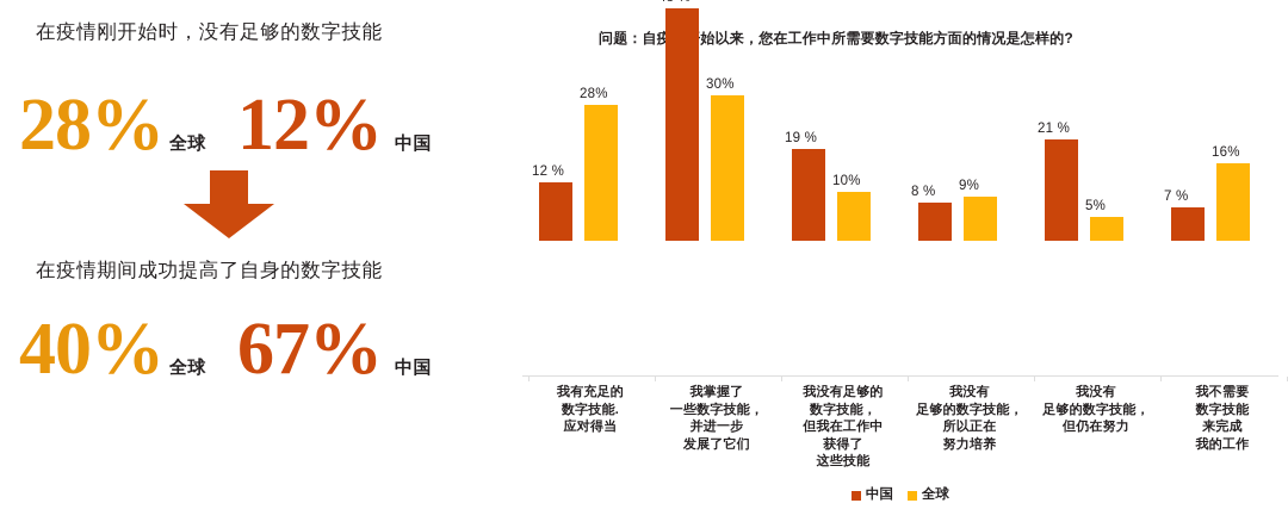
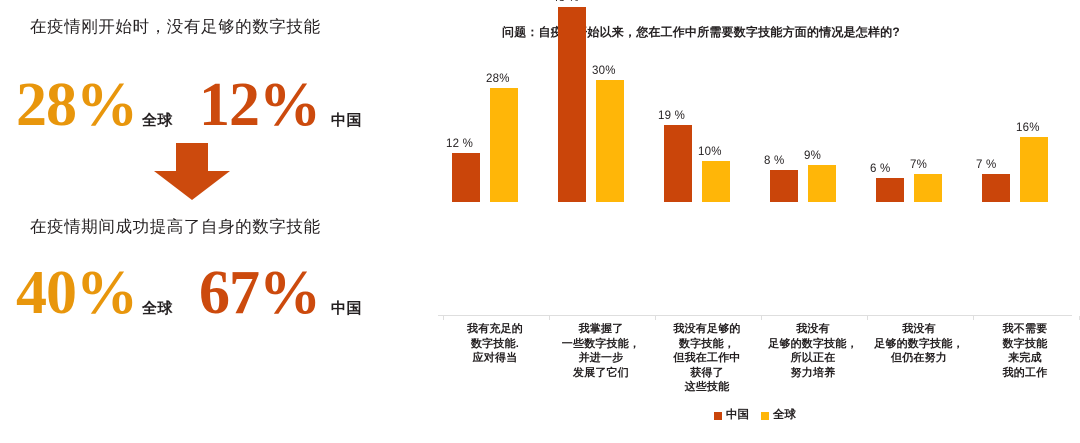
中国/我没有足够的数字技能，但仍在努力: 21 -> 6
全球/我没有足够的数字技能，但仍在努力: 5% -> 7%
